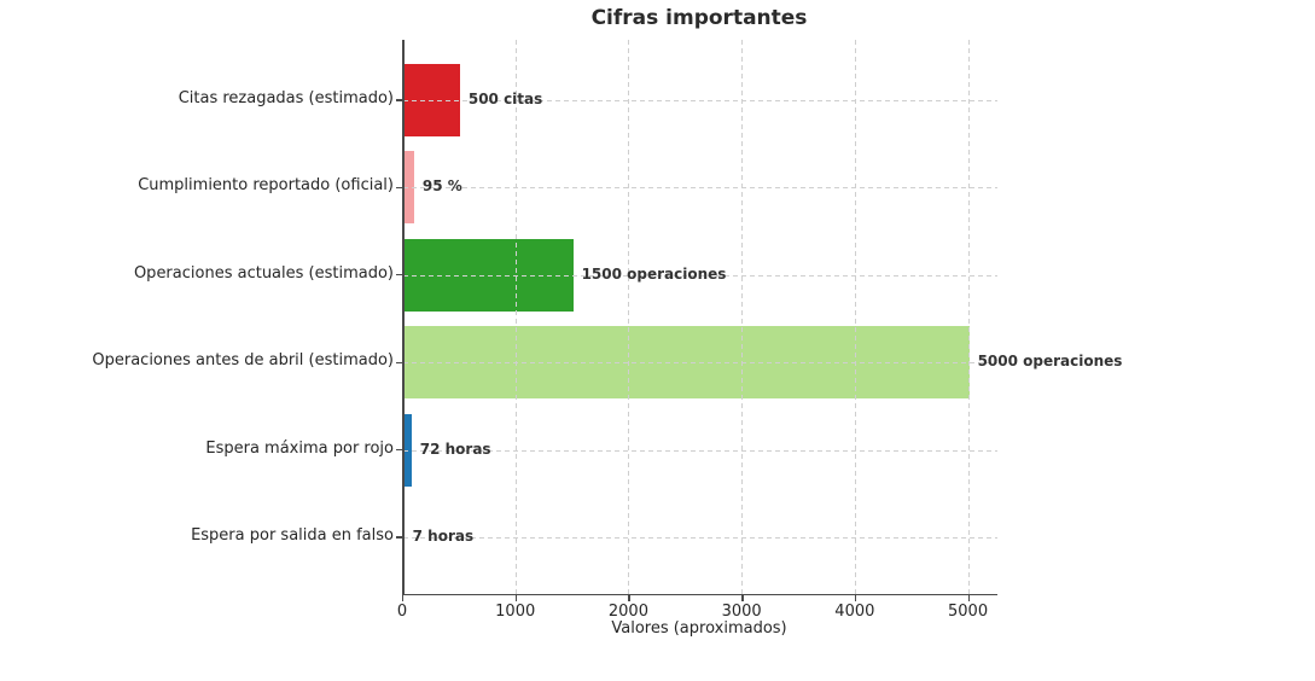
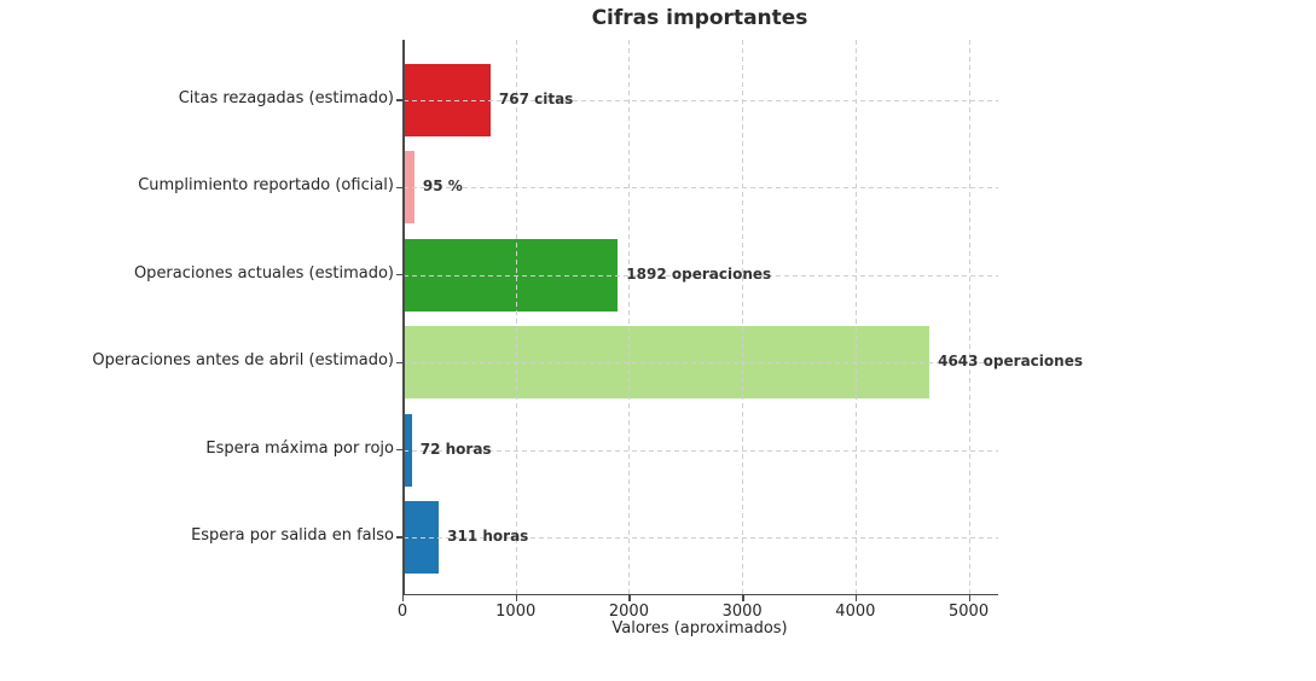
Citas rezagadas (estimado): 500 -> 767
Operaciones actuales (estimado): 1500 -> 1892
Operaciones antes de abril (estimado): 5000 -> 4643
Espera por salida en falso: 7 -> 311
